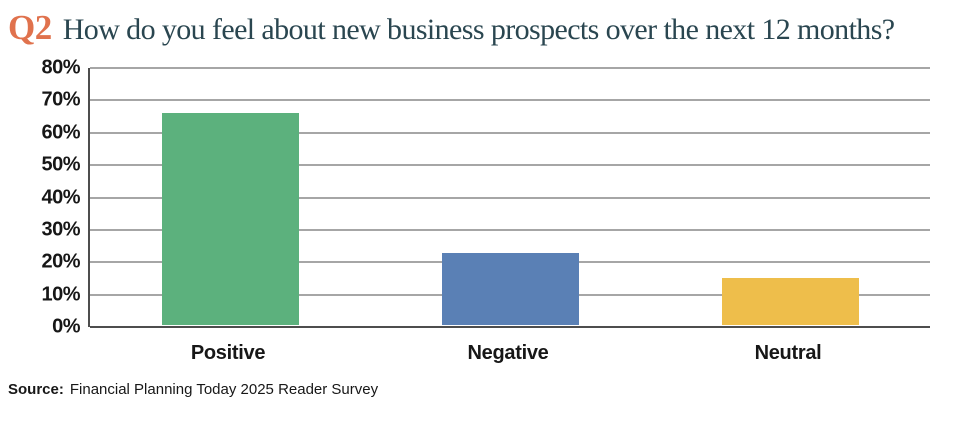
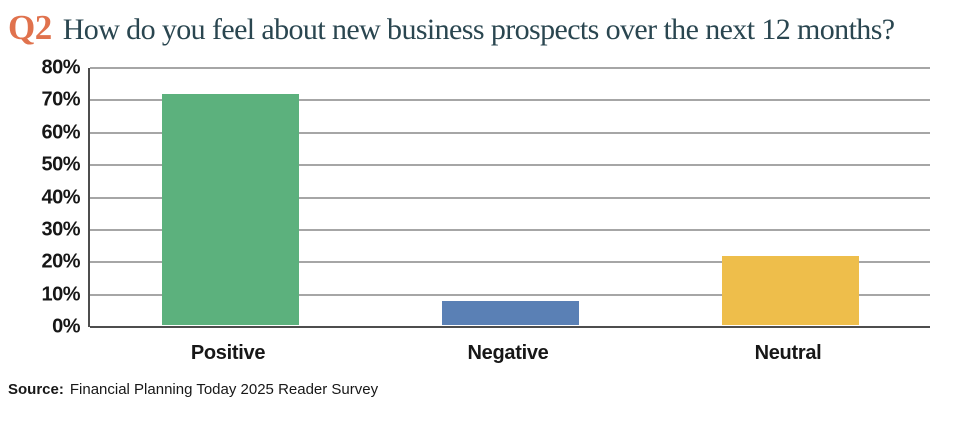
Positive: 66% -> 72%
Negative: 23% -> 8%
Neutral: 15% -> 22%
